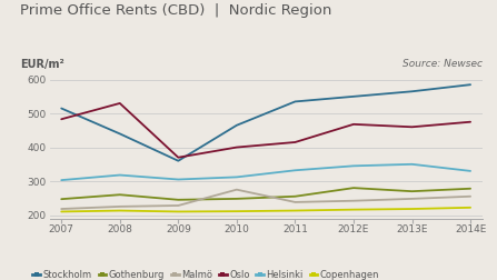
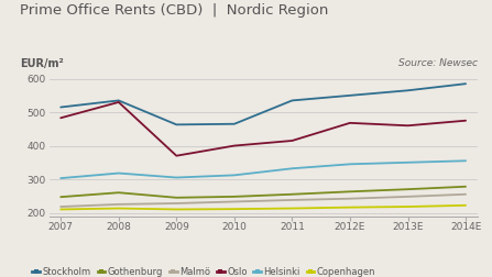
Stockholm/2008: 440 -> 535
Stockholm/2009: 360 -> 463
Malmö/2010: 275 -> 233
Gothenburg/2012E: 280 -> 263
Helsinki/2014E: 330 -> 355
